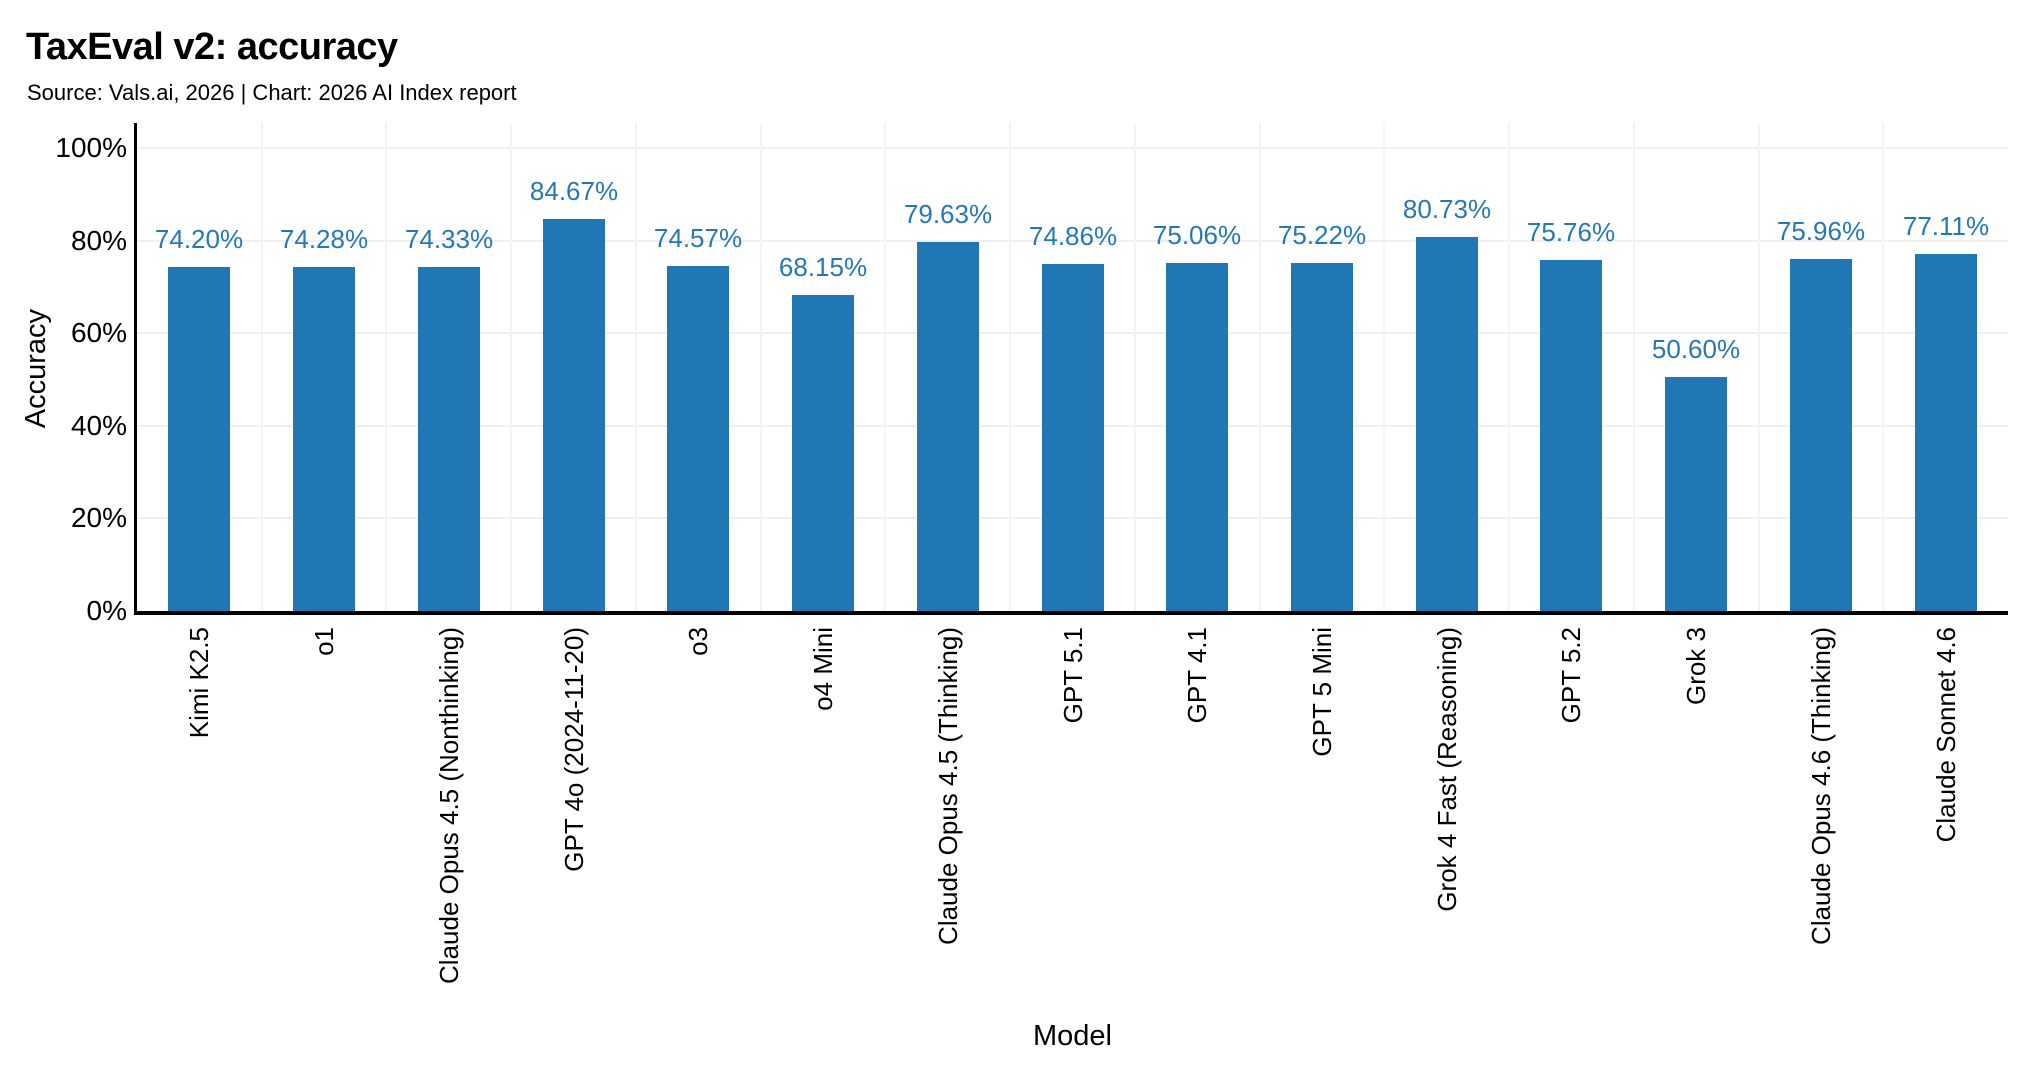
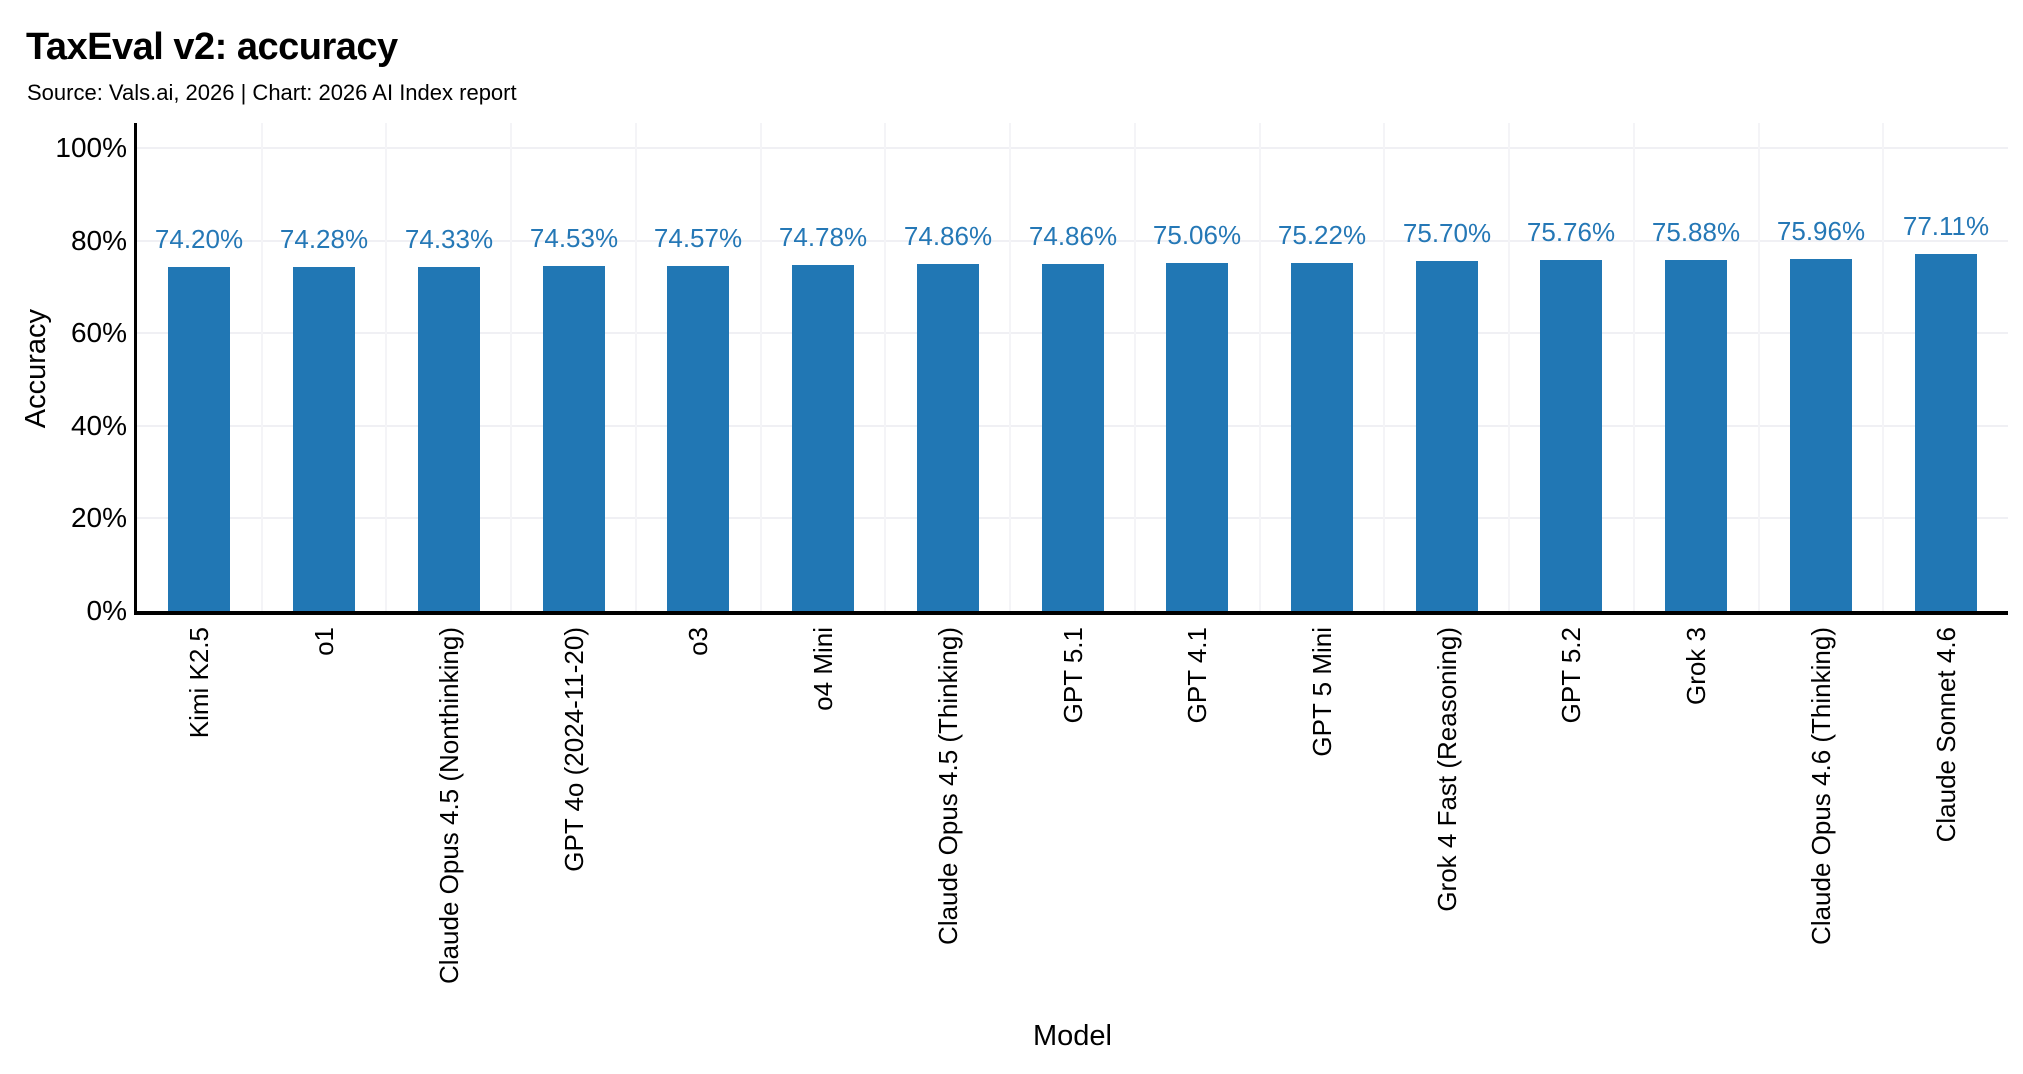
GPT 4o (2024-11-20): 84.67% -> 74.53%
o4 Mini: 68.15% -> 74.78%
Claude Opus 4.5 (Thinking): 79.63% -> 74.86%
Grok 4 Fast (Reasoning): 80.73% -> 75.70%
Grok 3: 50.60% -> 75.88%
